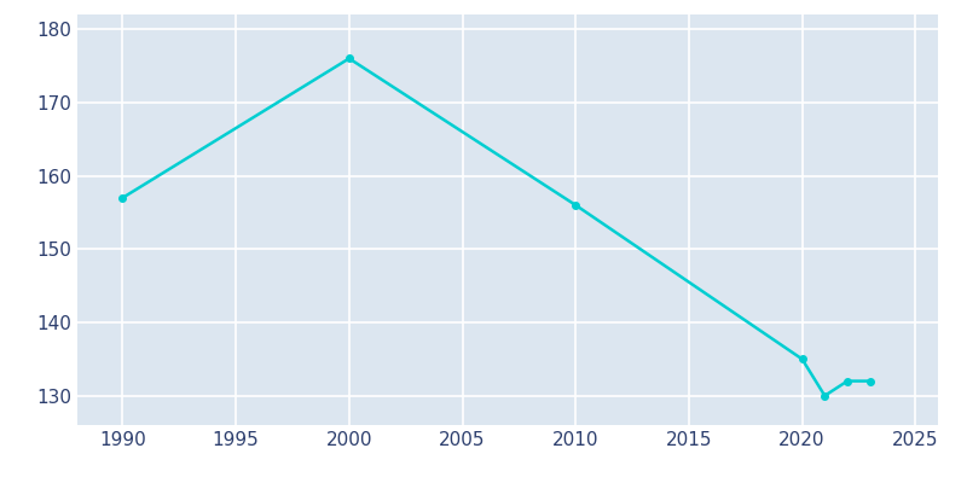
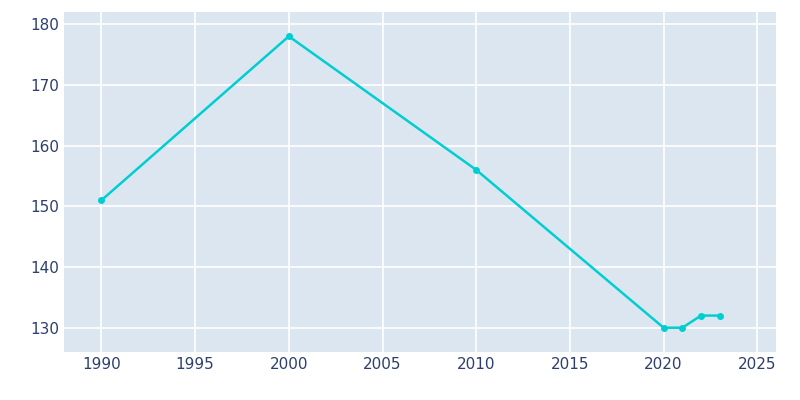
1990: 157 -> 151
2000: 176 -> 178
2020: 135 -> 130
